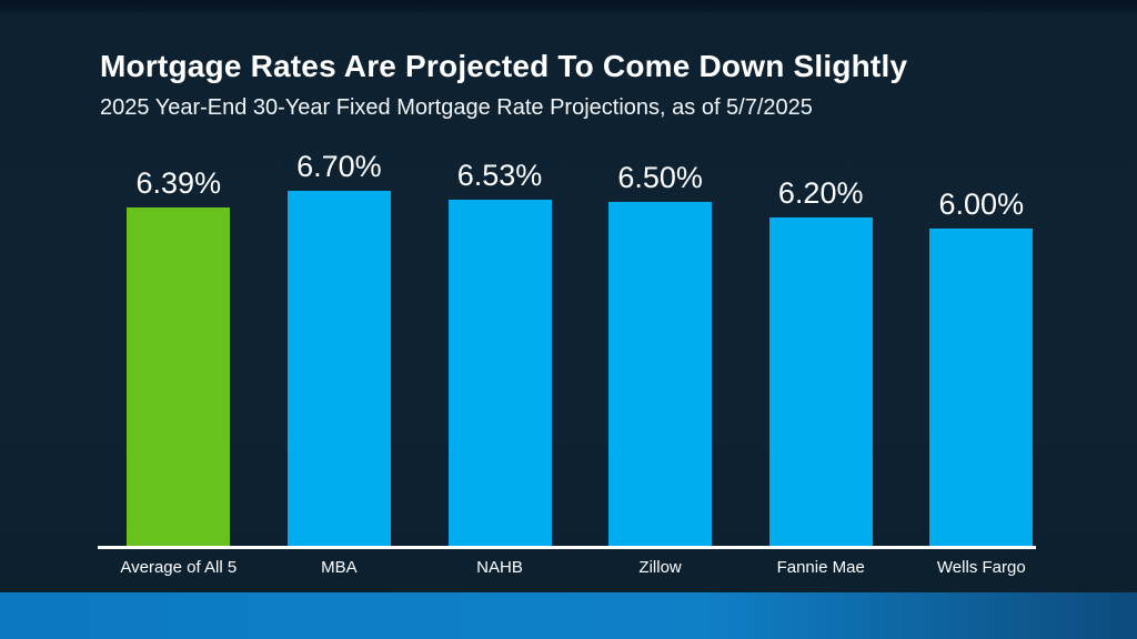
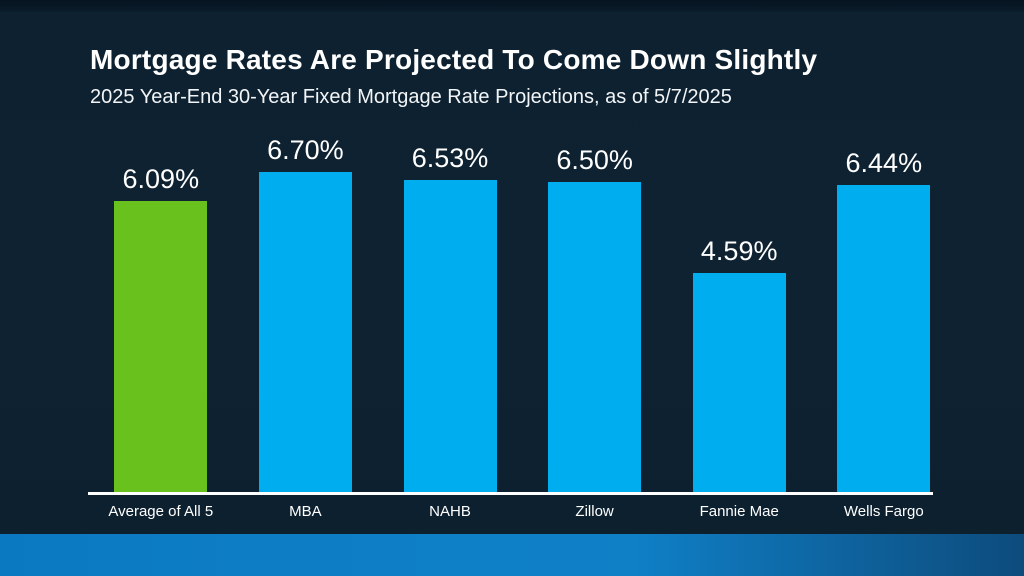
Average of All 5: 6.39% -> 6.09%
Fannie Mae: 6.20% -> 4.59%
Wells Fargo: 6.00% -> 6.44%
